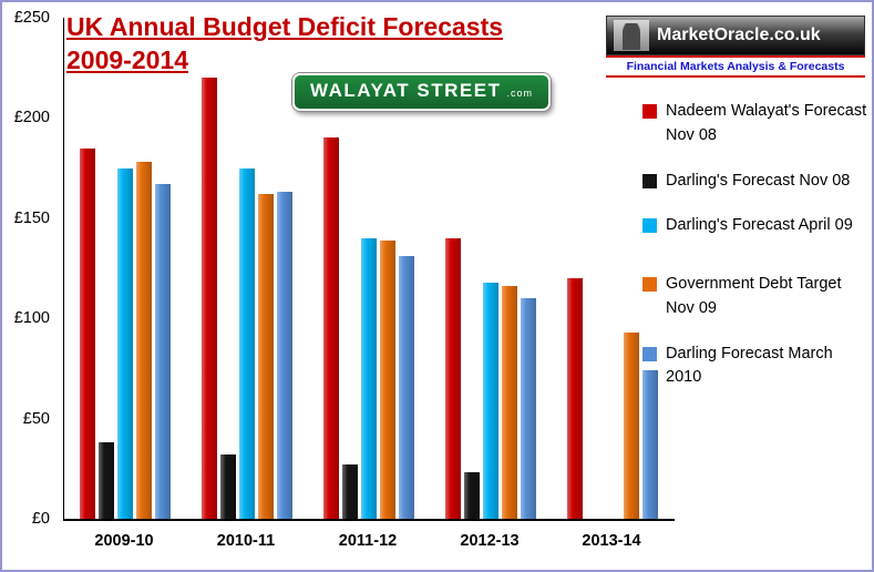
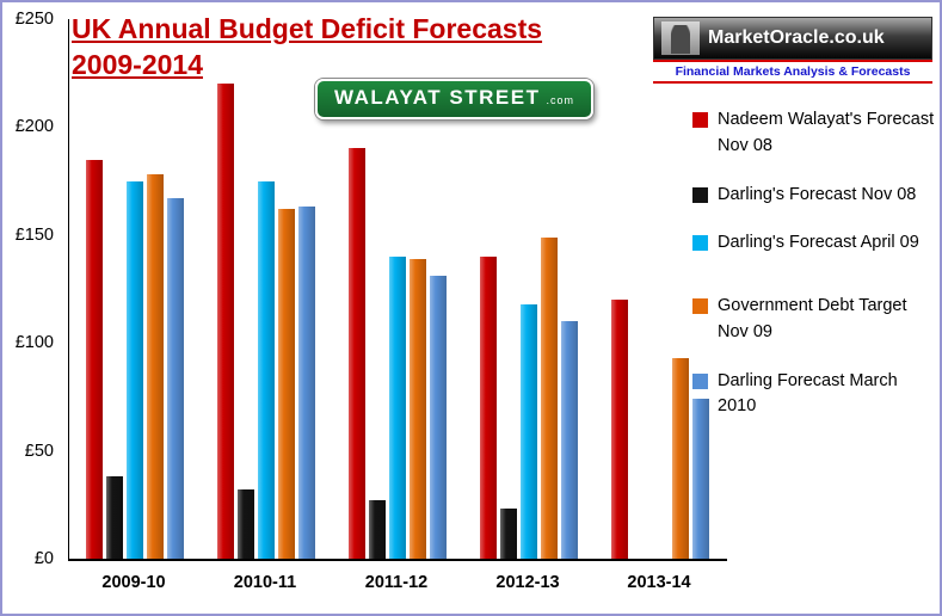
Government Debt Target Nov 09/2012-13: £116 -> £149
